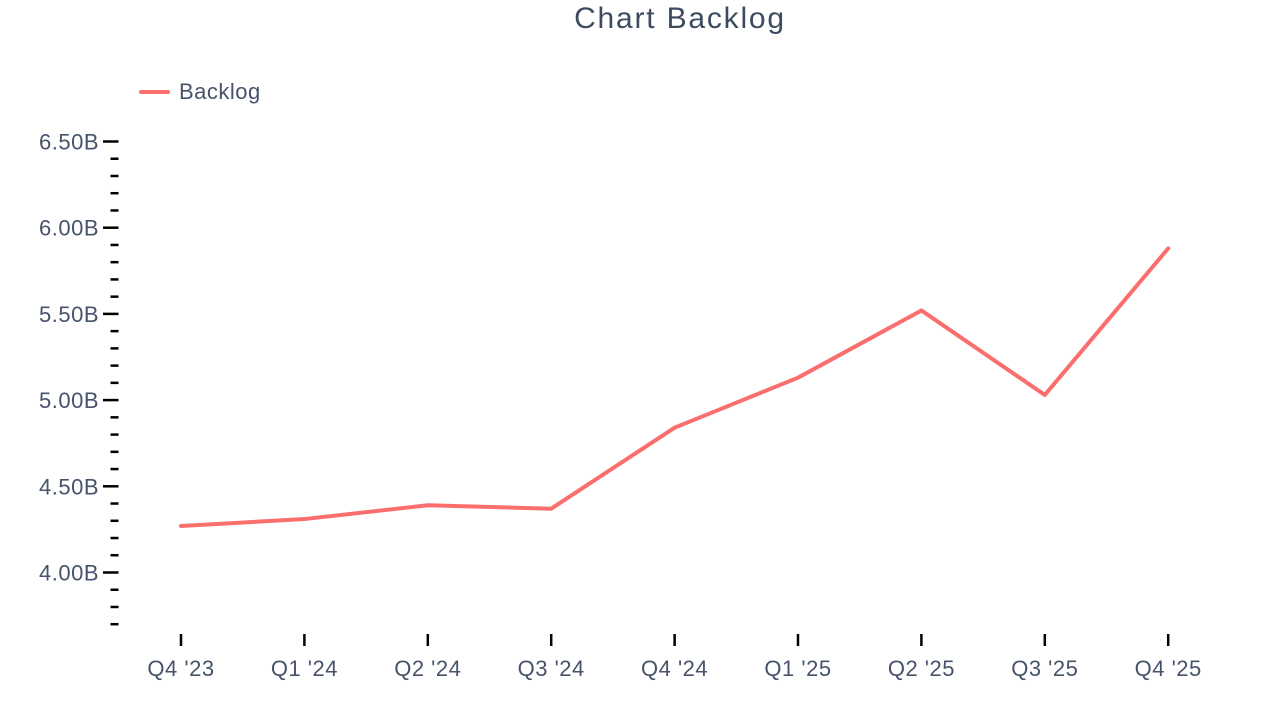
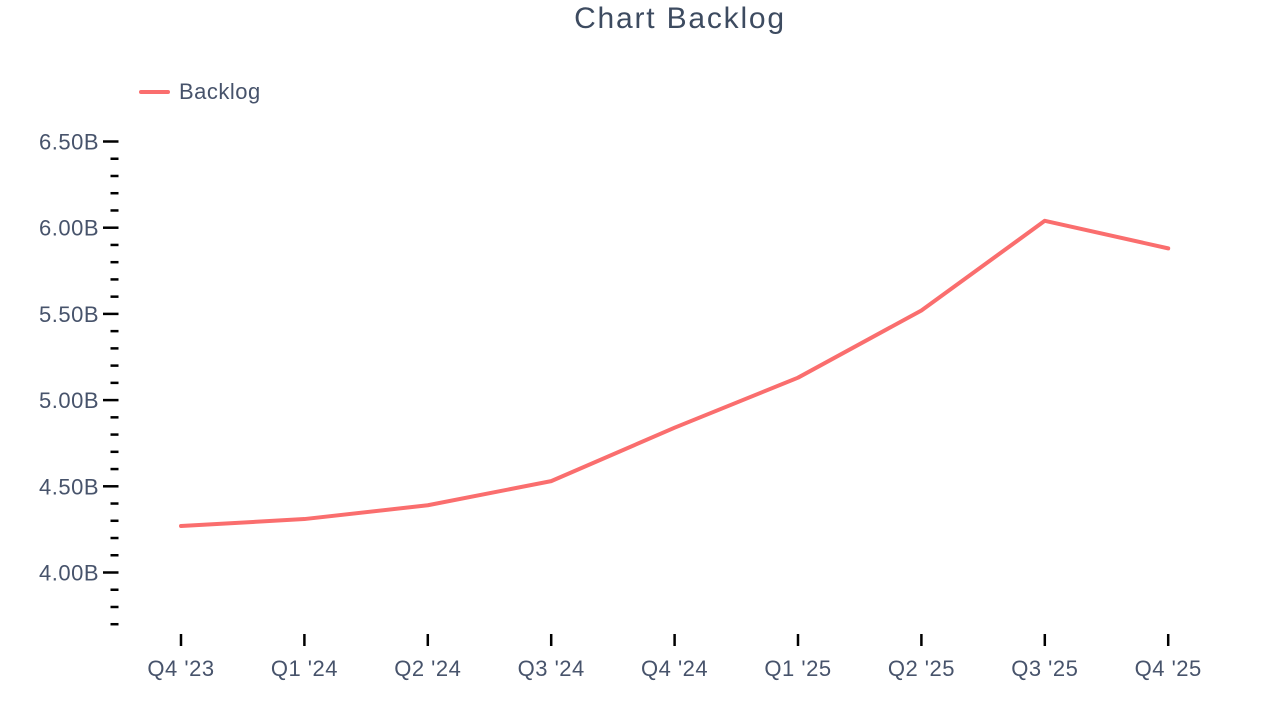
Q3 '24: 4.37B -> 4.53B
Q3 '25: 5.03B -> 6.04B
